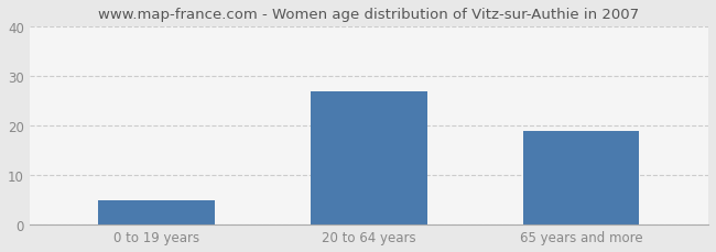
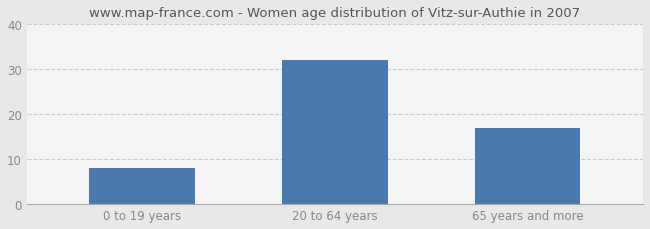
0 to 19 years: 5 -> 8
20 to 64 years: 27 -> 32
65 years and more: 19 -> 17
